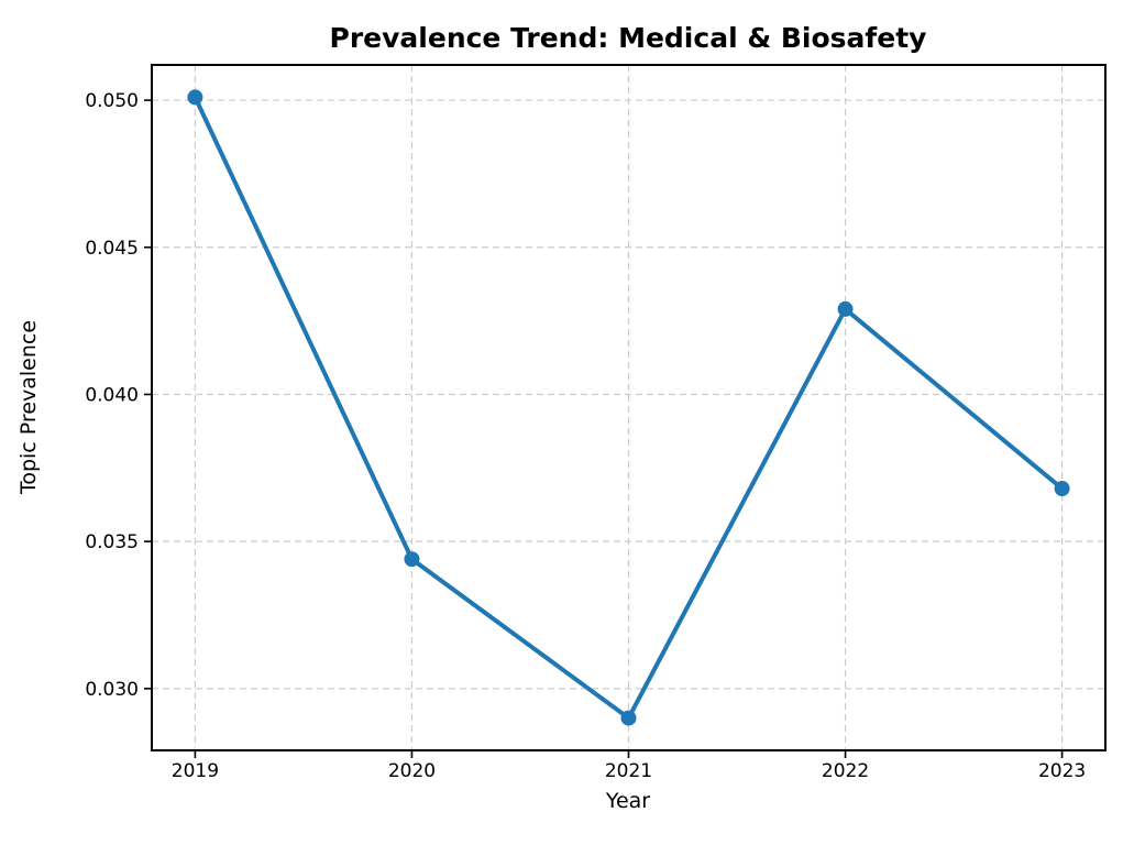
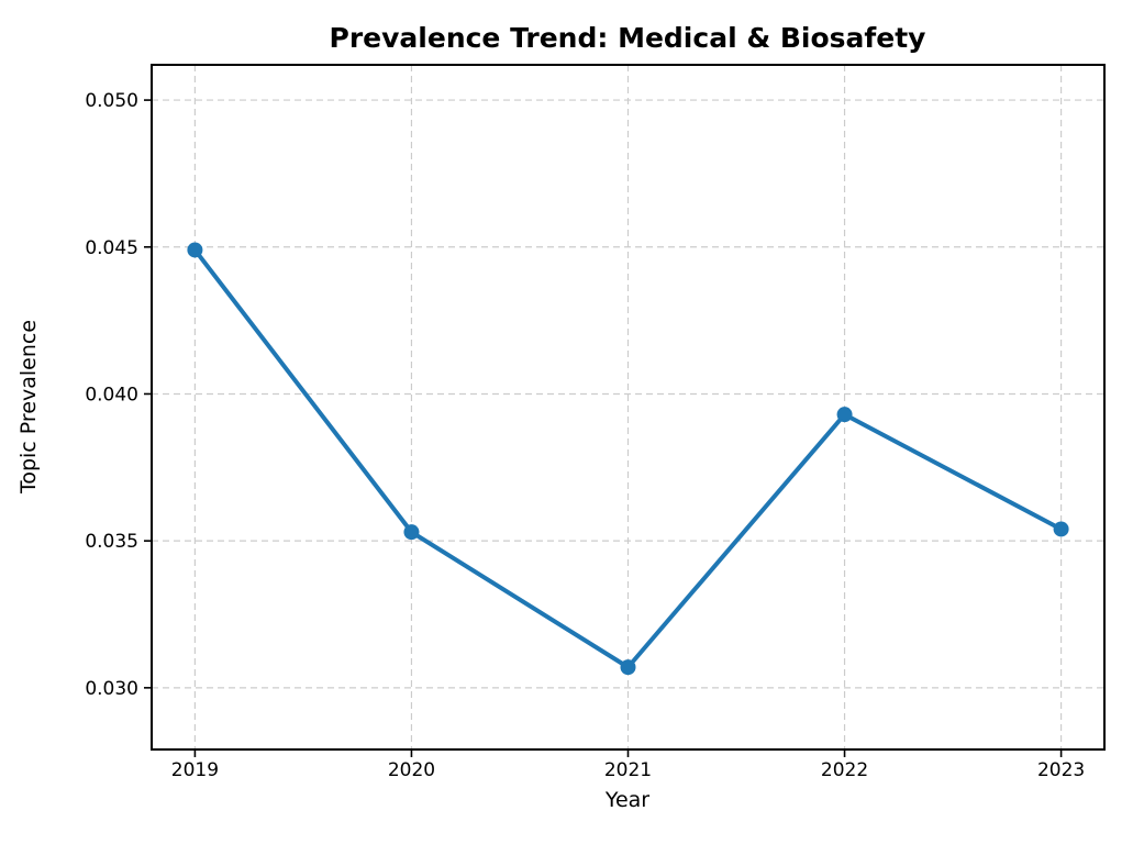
2019: 0.0501 -> 0.0449
2020: 0.0344 -> 0.0353
2021: 0.0290 -> 0.0307
2022: 0.0429 -> 0.0393
2023: 0.0368 -> 0.0354
